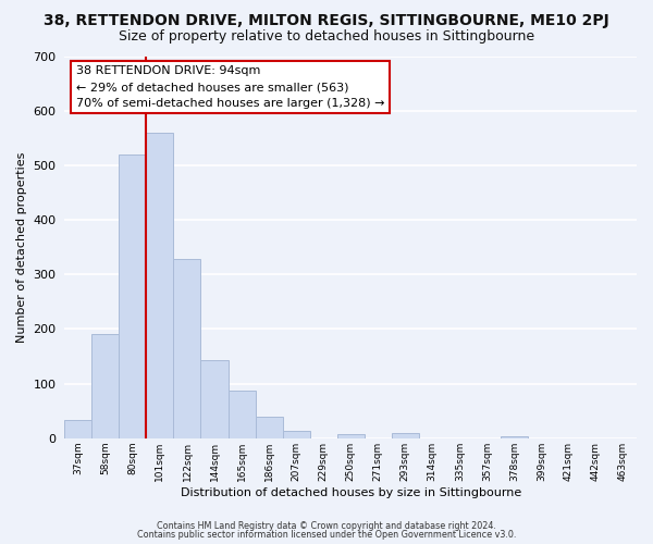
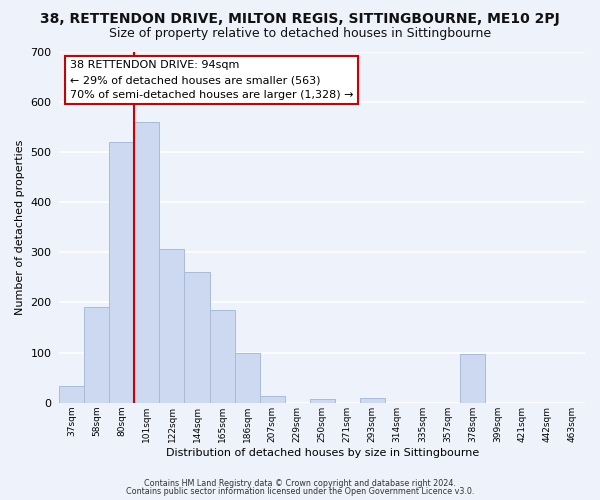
122sqm: 328 -> 306
144sqm: 143 -> 260
165sqm: 87 -> 184
186sqm: 40 -> 100
378sqm: 4 -> 98
